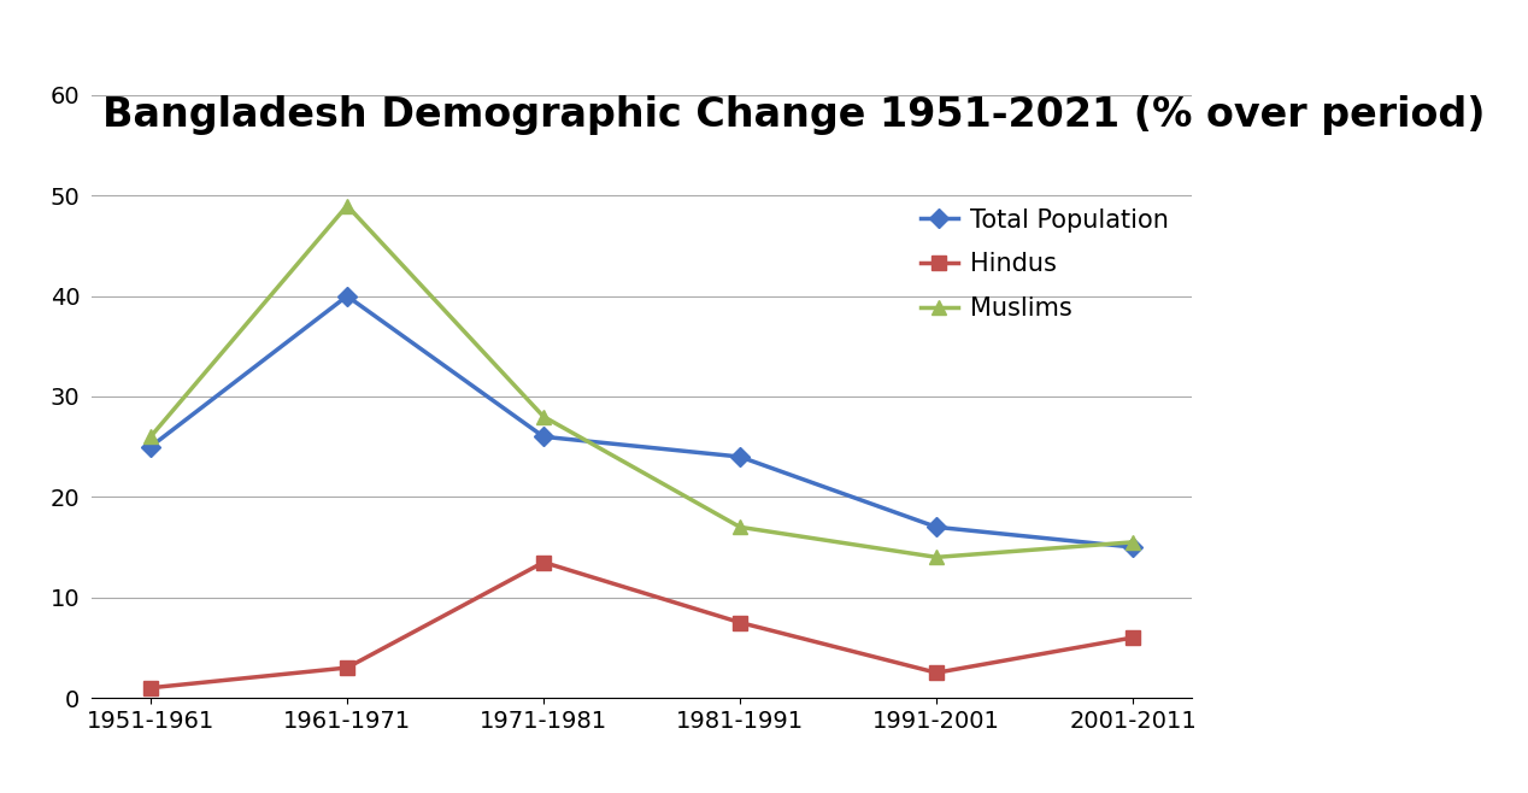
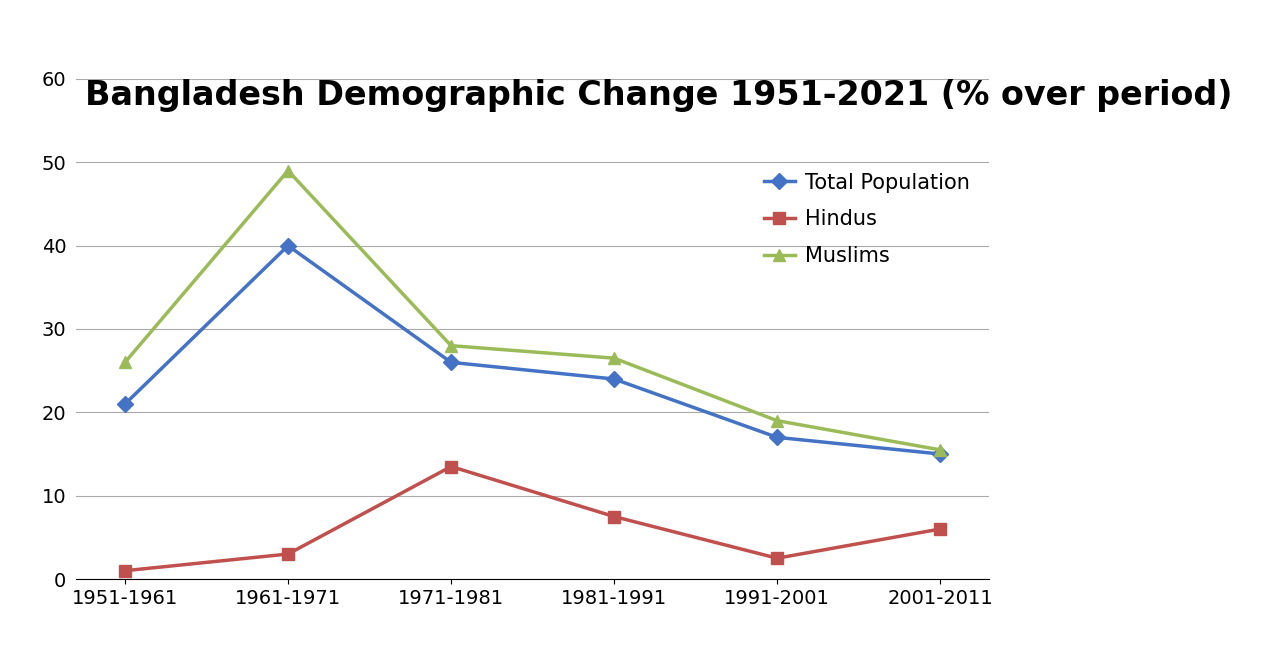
Total Population/1951-1961: 25 -> 21
Muslims/1981-1991: 17.0 -> 26.5
Muslims/1991-2001: 14.0 -> 19.0
